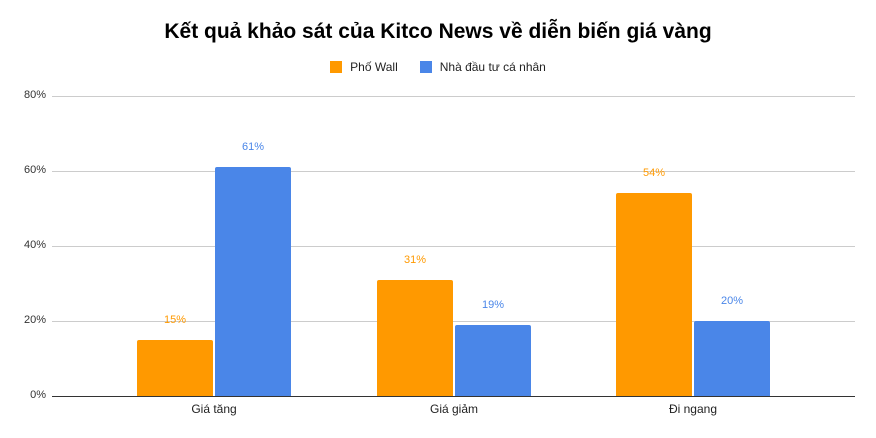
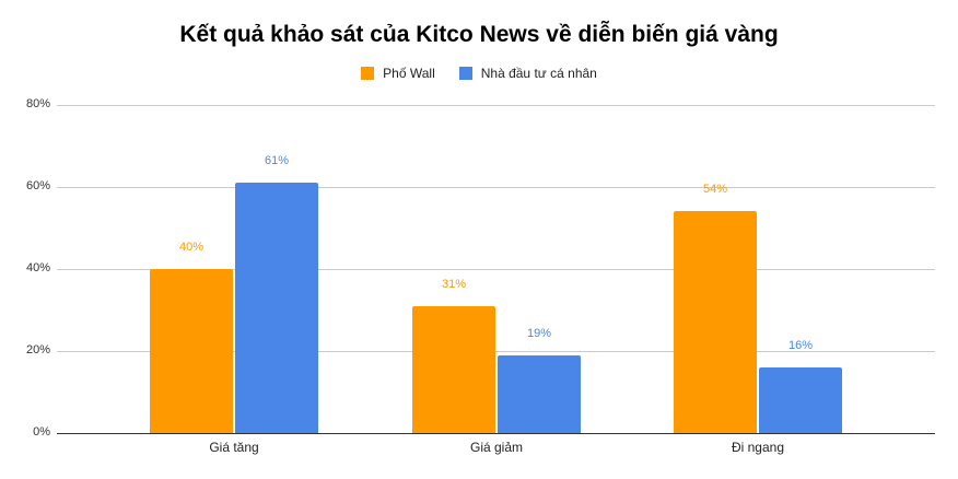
Phố Wall/Giá tăng: 15% -> 40%
Nhà đầu tư cá nhân/Đi ngang: 20% -> 16%
